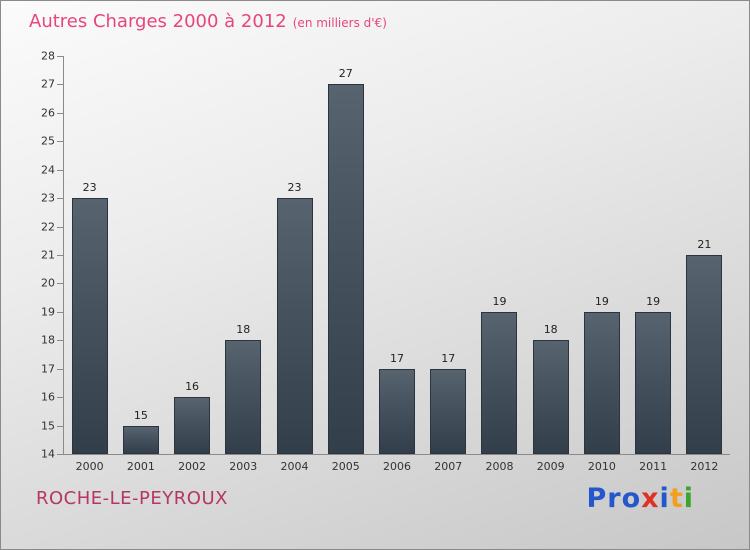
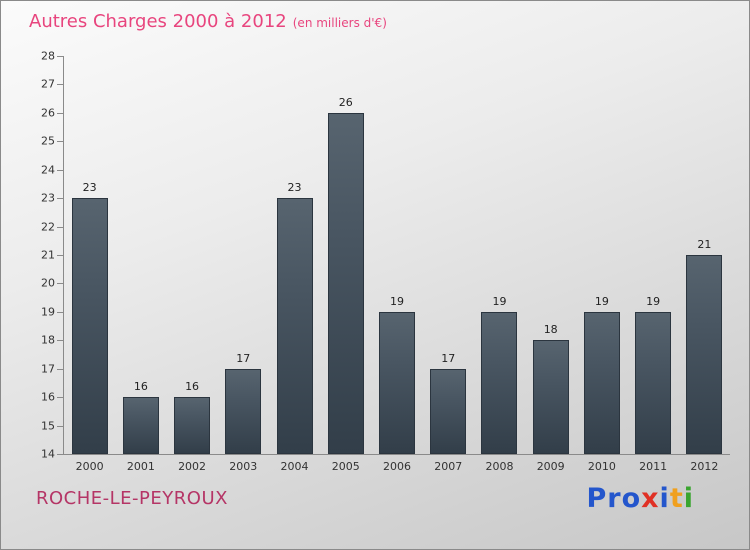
2001: 15 -> 16
2003: 18 -> 17
2005: 27 -> 26
2006: 17 -> 19
